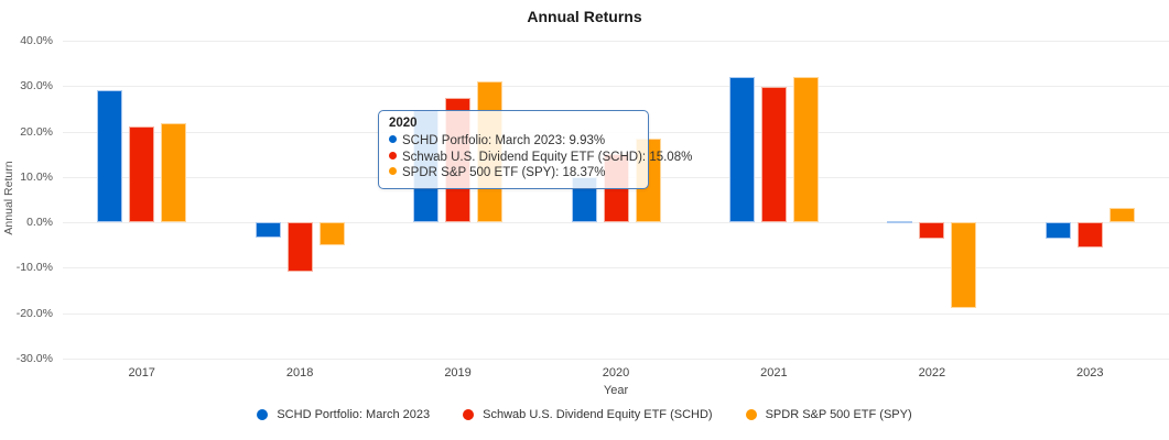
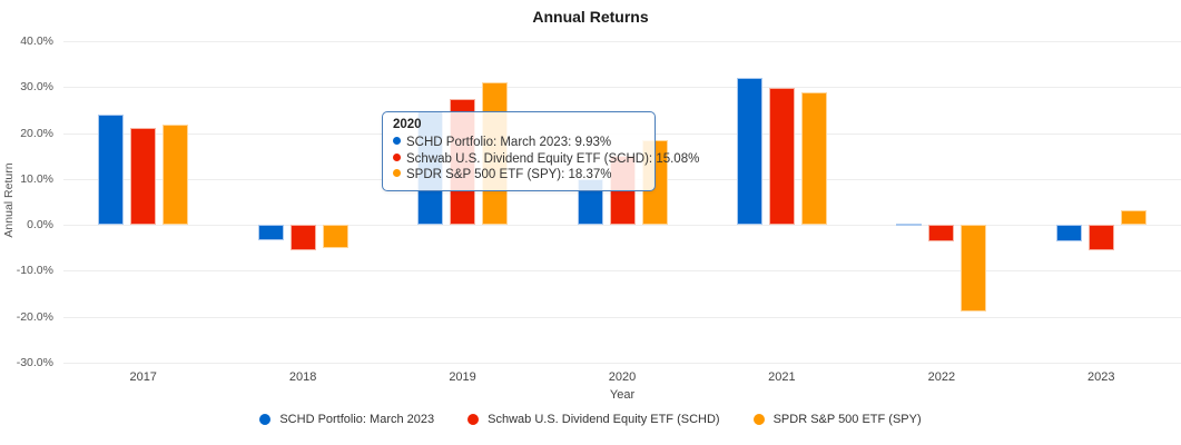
SCHD Portfolio: March 2023/2017: 29% -> 24%
Schwab U.S. Dividend Equity ETF (SCHD)/2018: -11% -> -6%
SPDR S&P 500 ETF (SPY)/2021: 32% -> 29%
